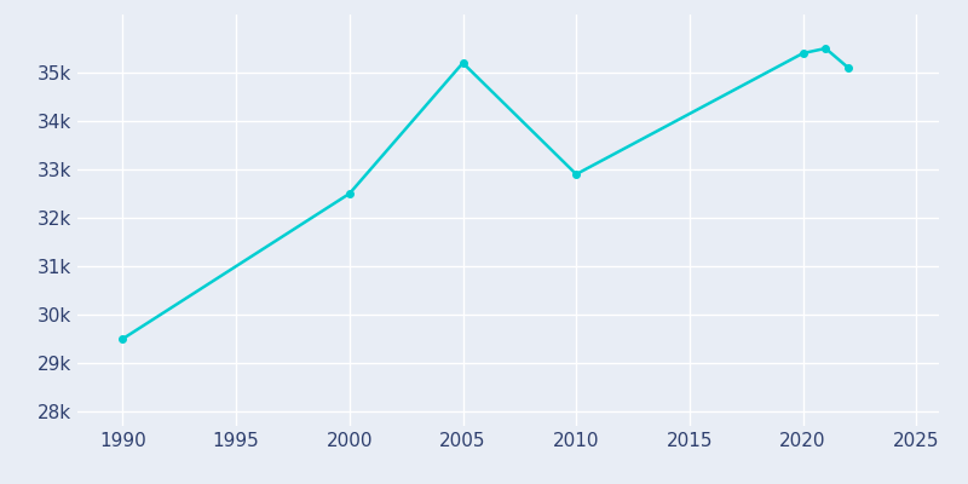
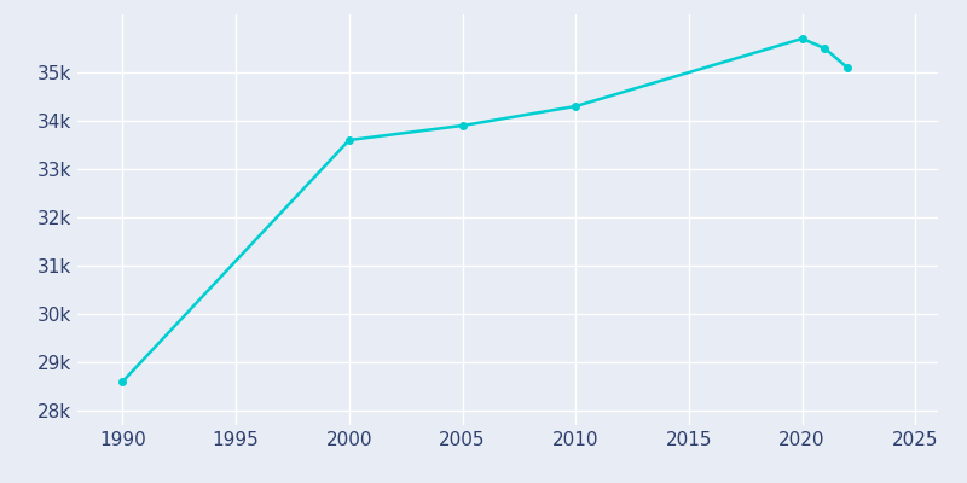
1990: 29.5k -> 28.6k
2000: 32.5k -> 33.6k
2005: 35.2k -> 33.9k
2010: 32.9k -> 34.3k
2020: 35.4k -> 35.7k
